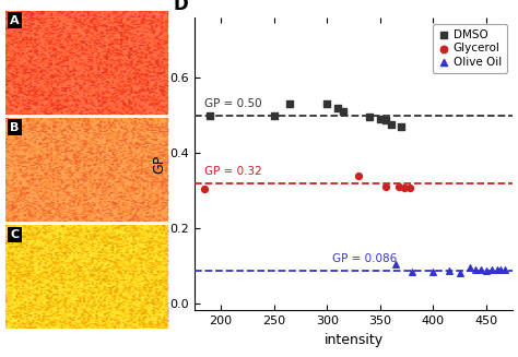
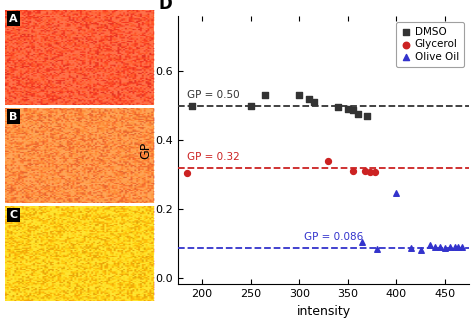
Olive Oil/400: 0.082 -> 0.245
